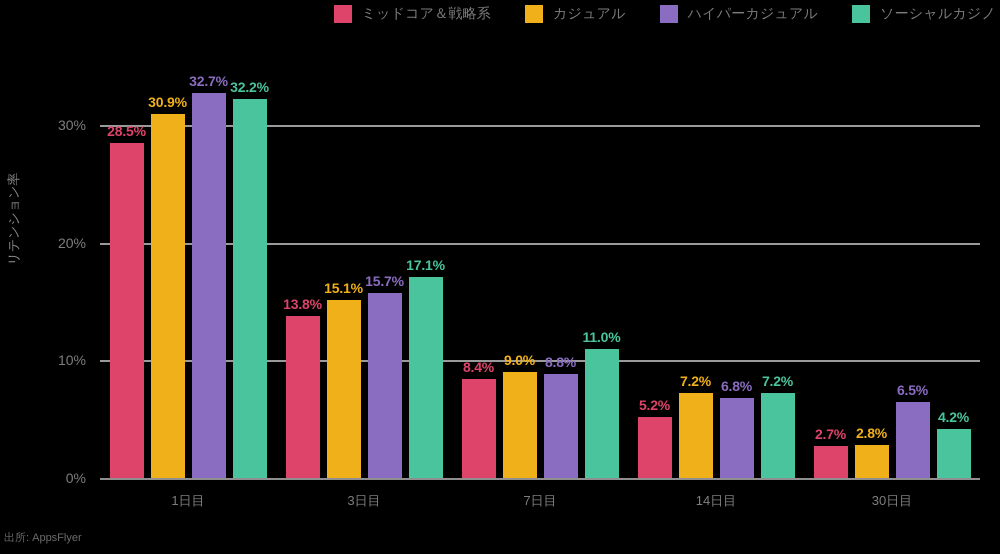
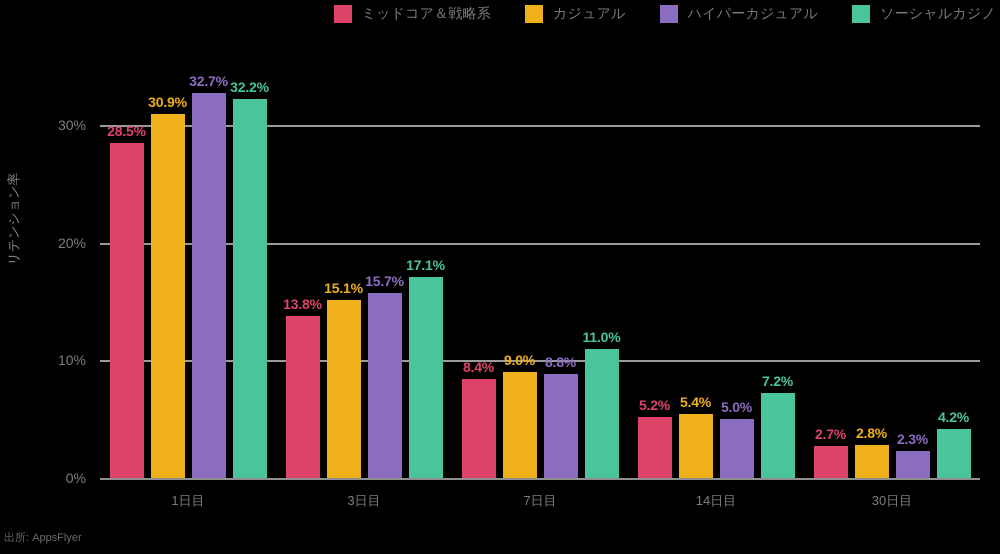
カジュアル/14日目: 7.2% -> 5.4%
ハイパーカジュアル/14日目: 6.8% -> 5.0%
ハイパーカジュアル/30日目: 6.5% -> 2.3%
